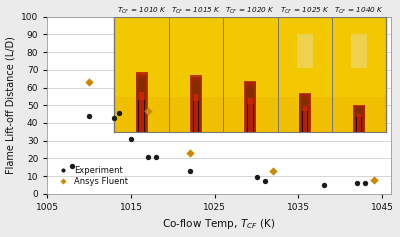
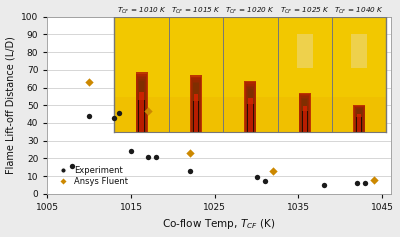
Experiment/1015: 31 -> 24
